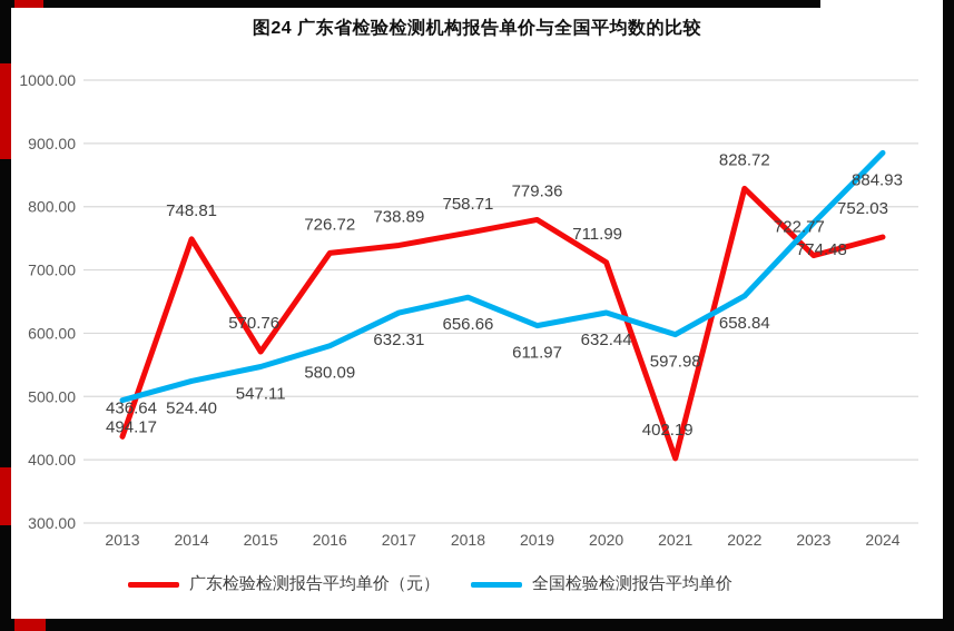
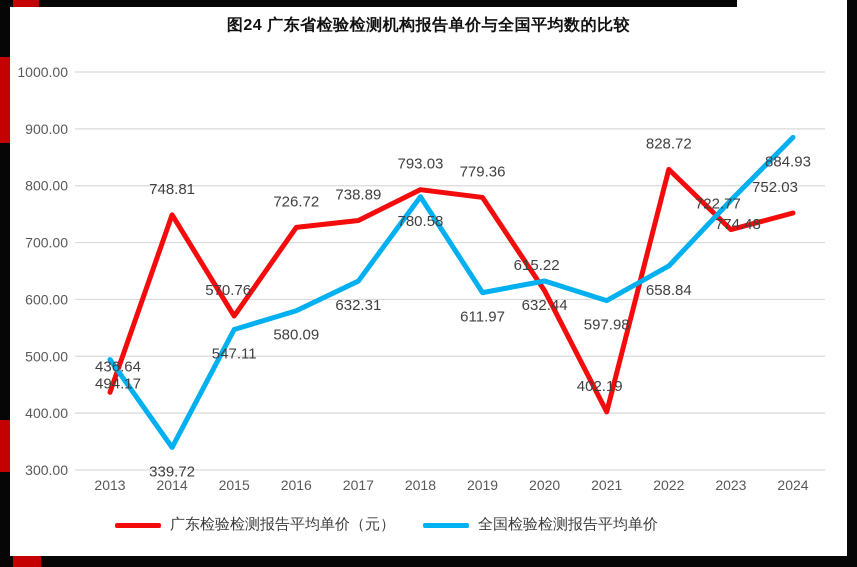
全国检验检测报告平均单价/2014: 524.40 -> 339.72
广东检验检测报告平均单价（元）/2018: 758.71 -> 793.03
全国检验检测报告平均单价/2018: 656.66 -> 780.58
广东检验检测报告平均单价（元）/2020: 711.99 -> 615.22
